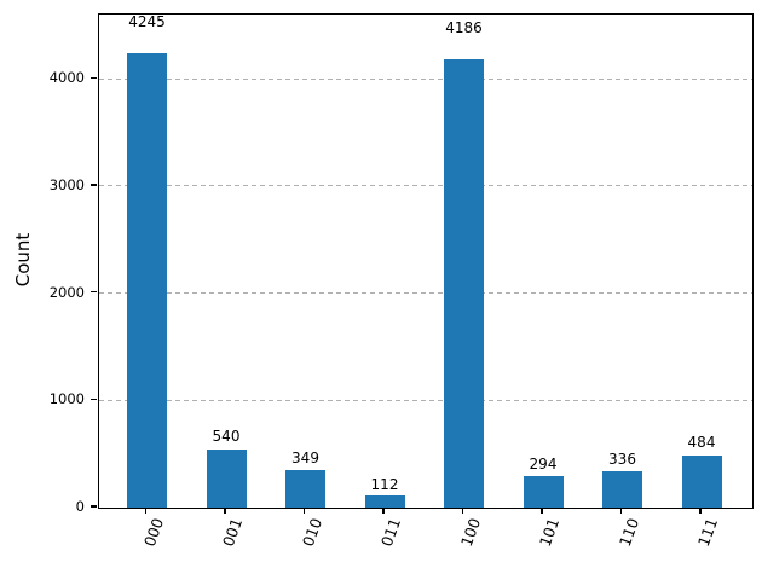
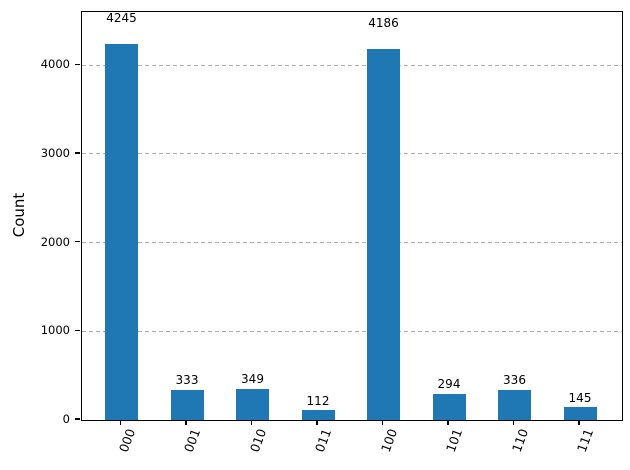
001: 540 -> 333
111: 484 -> 145
